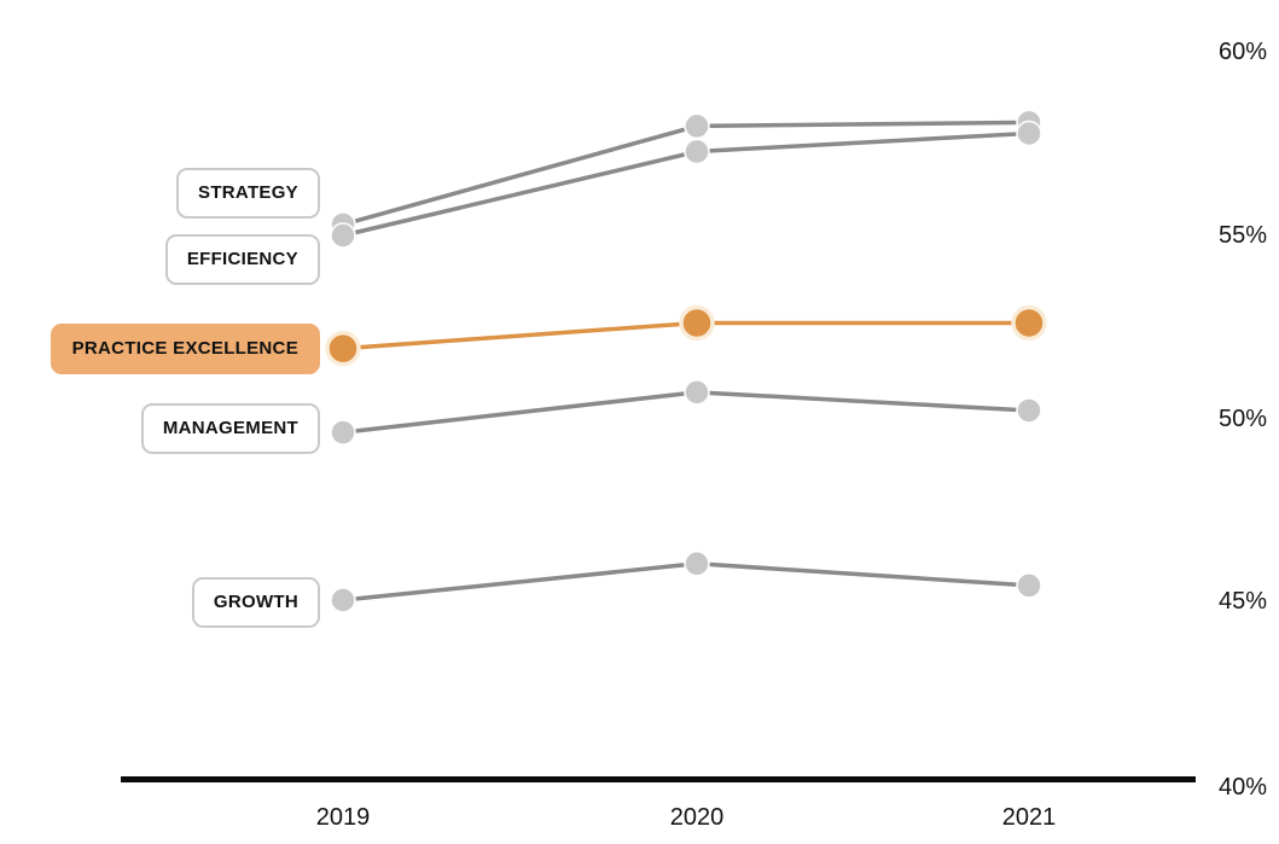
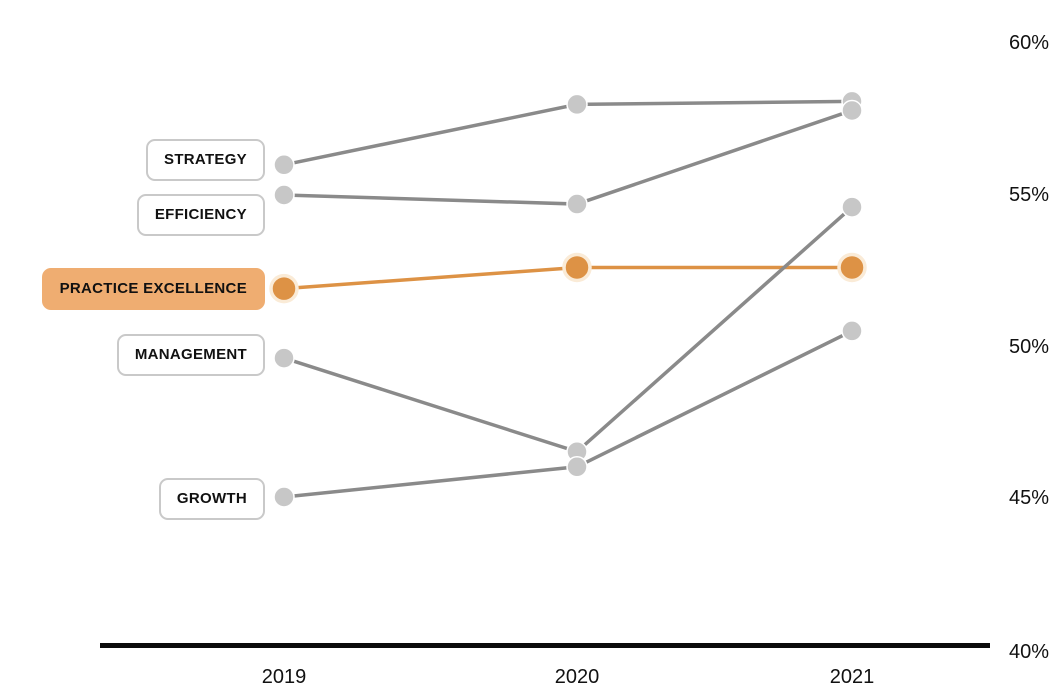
STRATEGY/2019: 55.3% -> 56.0%
EFFICIENCY/2020: 57.3% -> 54.7%
MANAGEMENT/2020: 50.7% -> 46.5%
MANAGEMENT/2021: 50.2% -> 54.6%
GROWTH/2021: 45.4% -> 50.5%
